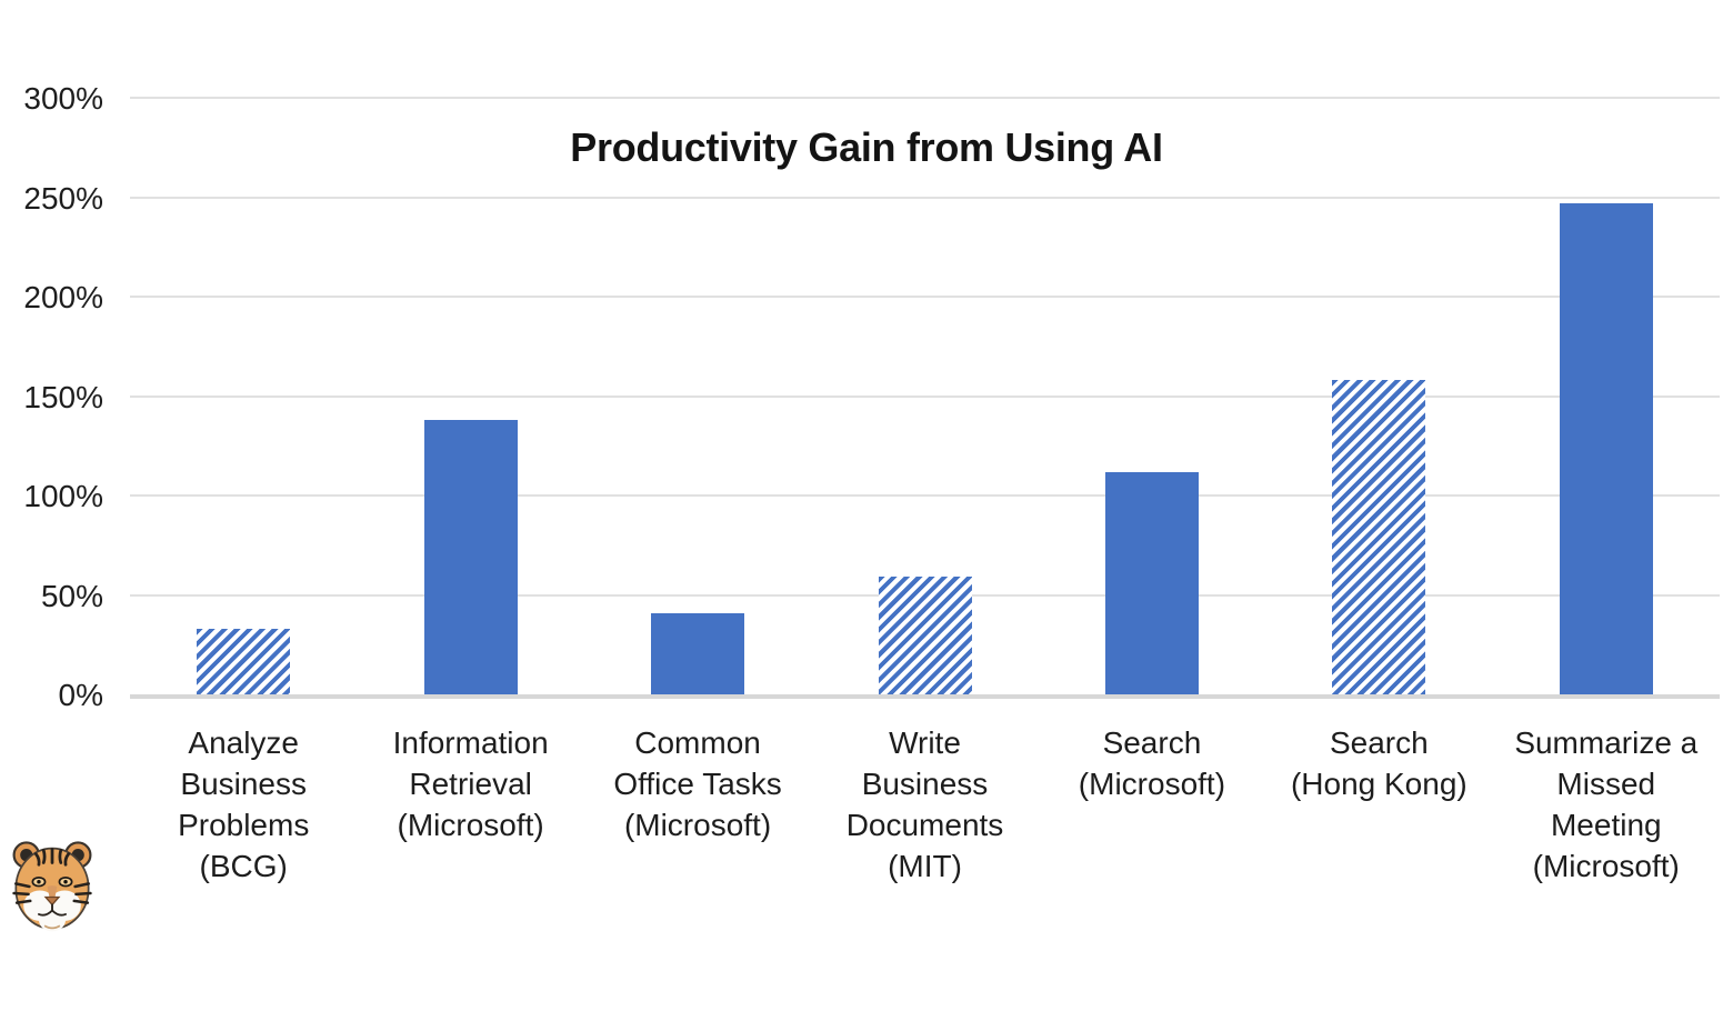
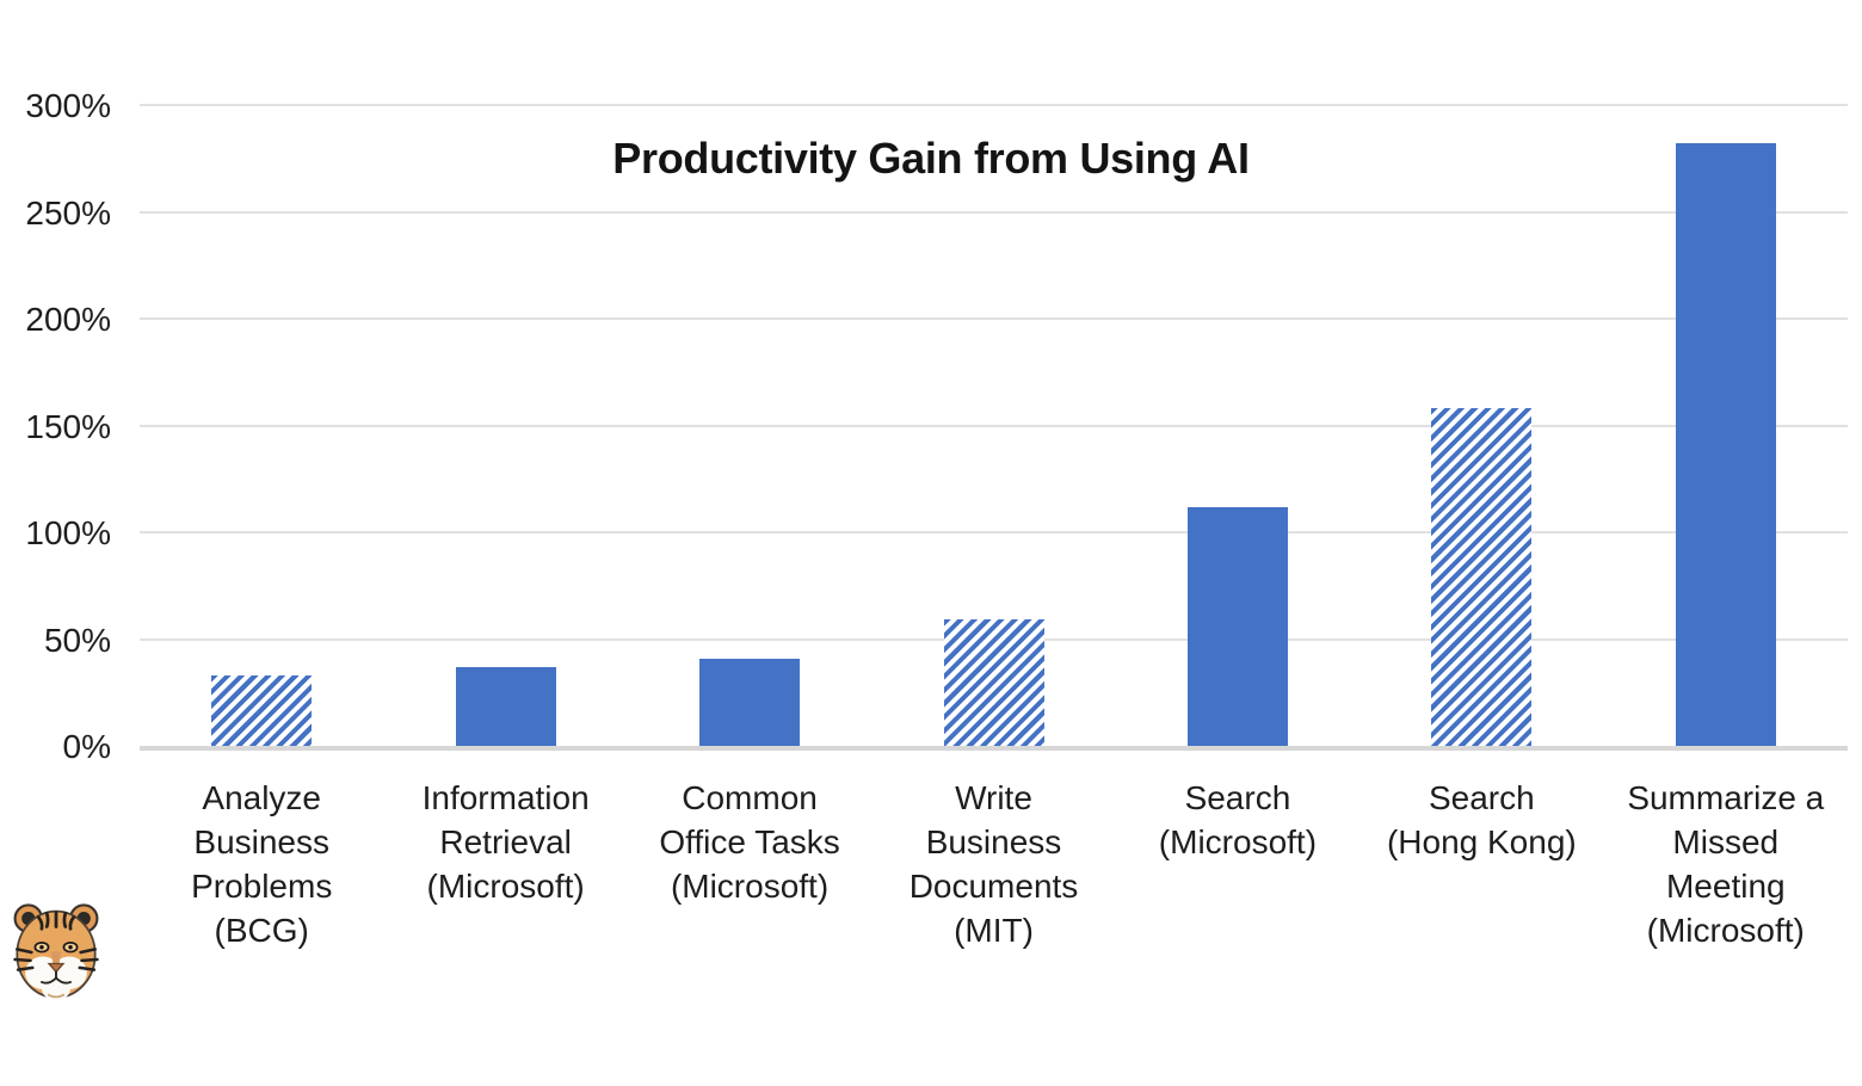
Information Retrieval (Microsoft): 138% -> 37%
Summarize a Missed Meeting (Microsoft): 247% -> 282%
